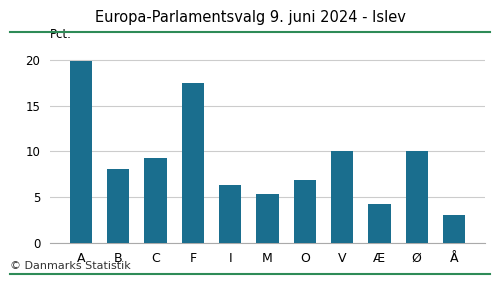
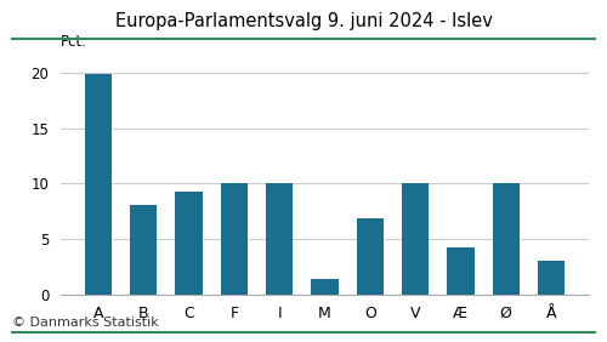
F: 17.5 -> 10.0
I: 6.3 -> 10.0
M: 5.3 -> 1.4
